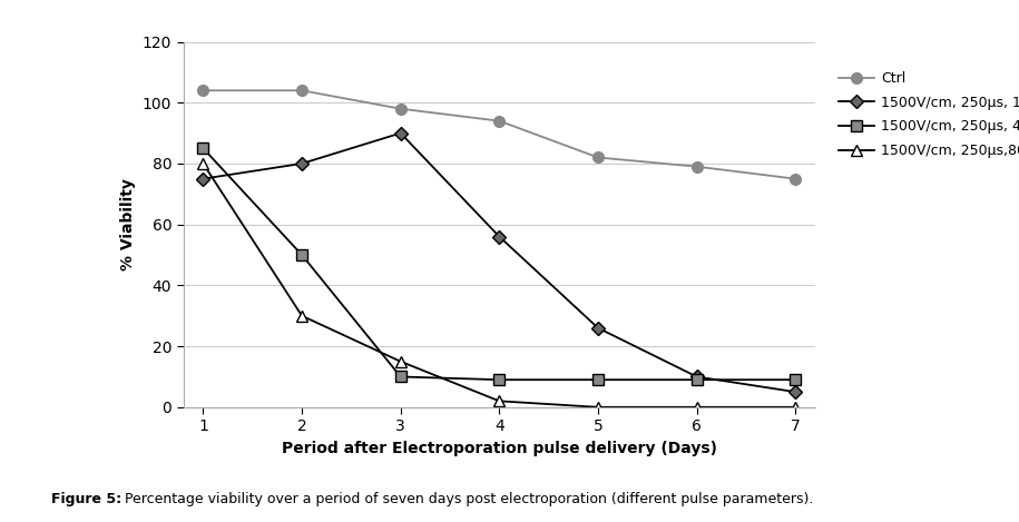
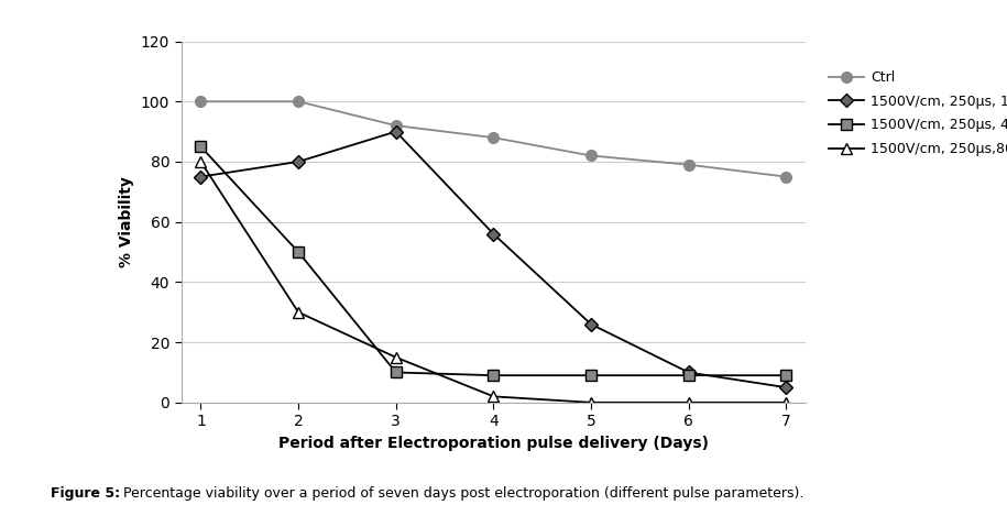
Ctrl/1: 104 -> 100
Ctrl/2: 104 -> 100
Ctrl/3: 98 -> 92
Ctrl/4: 94 -> 88
